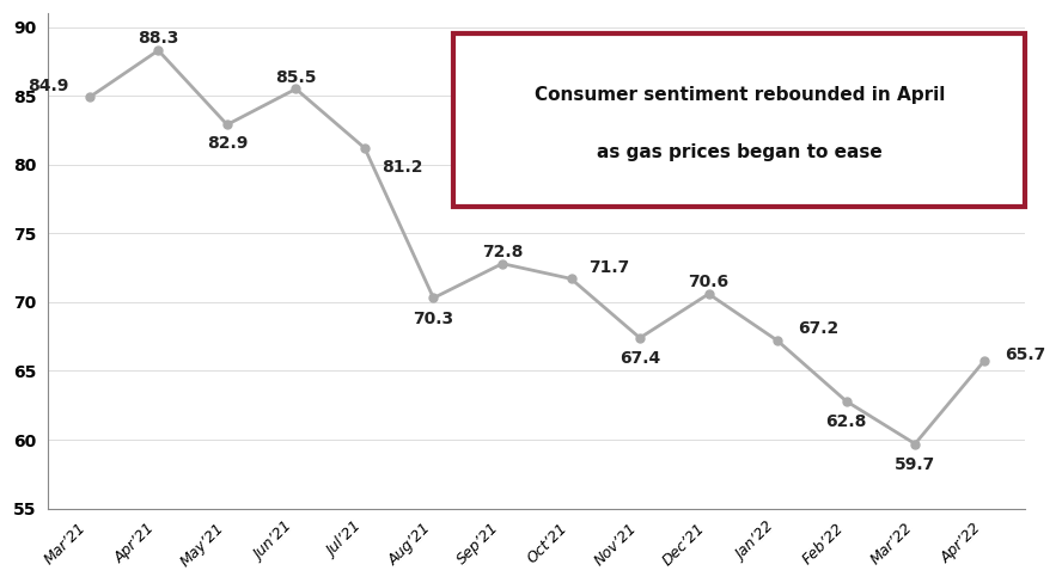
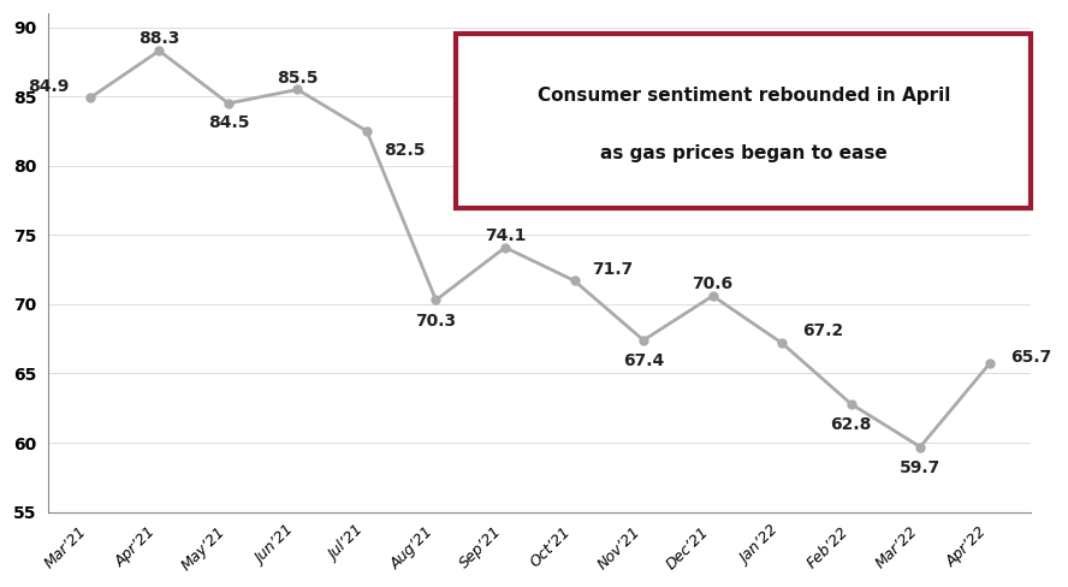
May’21: 82.9 -> 84.5
Jul’21: 81.2 -> 82.5
Sep’21: 72.8 -> 74.1
